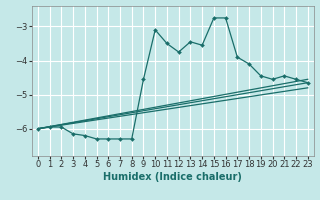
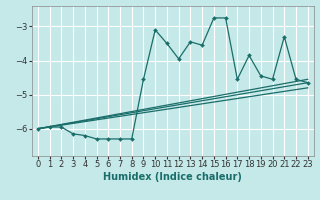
12: -3.75 -> -3.95
17: -3.90 -> -4.55
18: -4.10 -> -3.85
21: -4.45 -> -3.30
